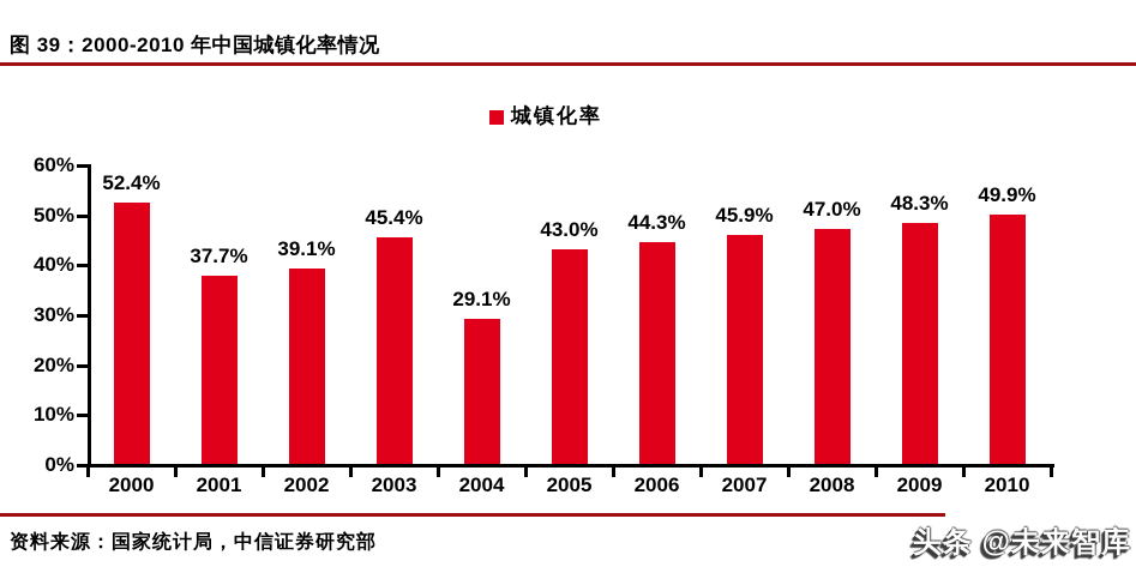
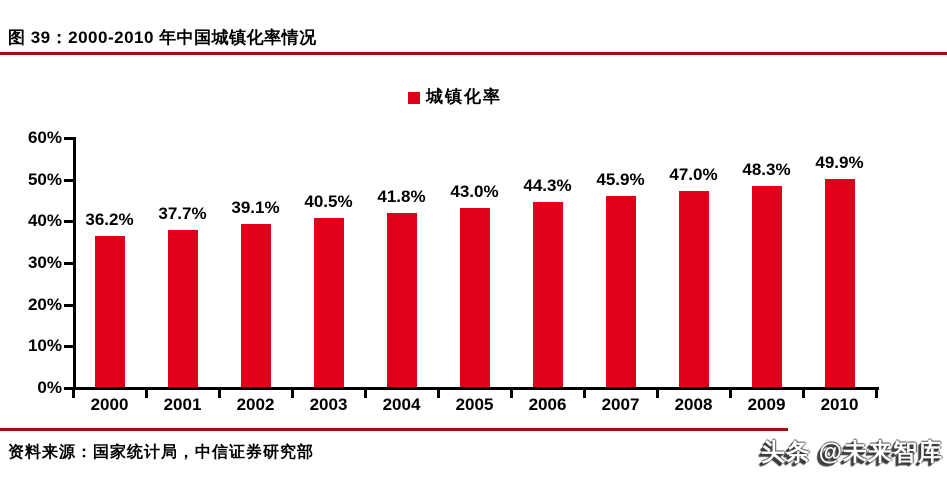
2000: 52.4% -> 36.2%
2003: 45.4% -> 40.5%
2004: 29.1% -> 41.8%
